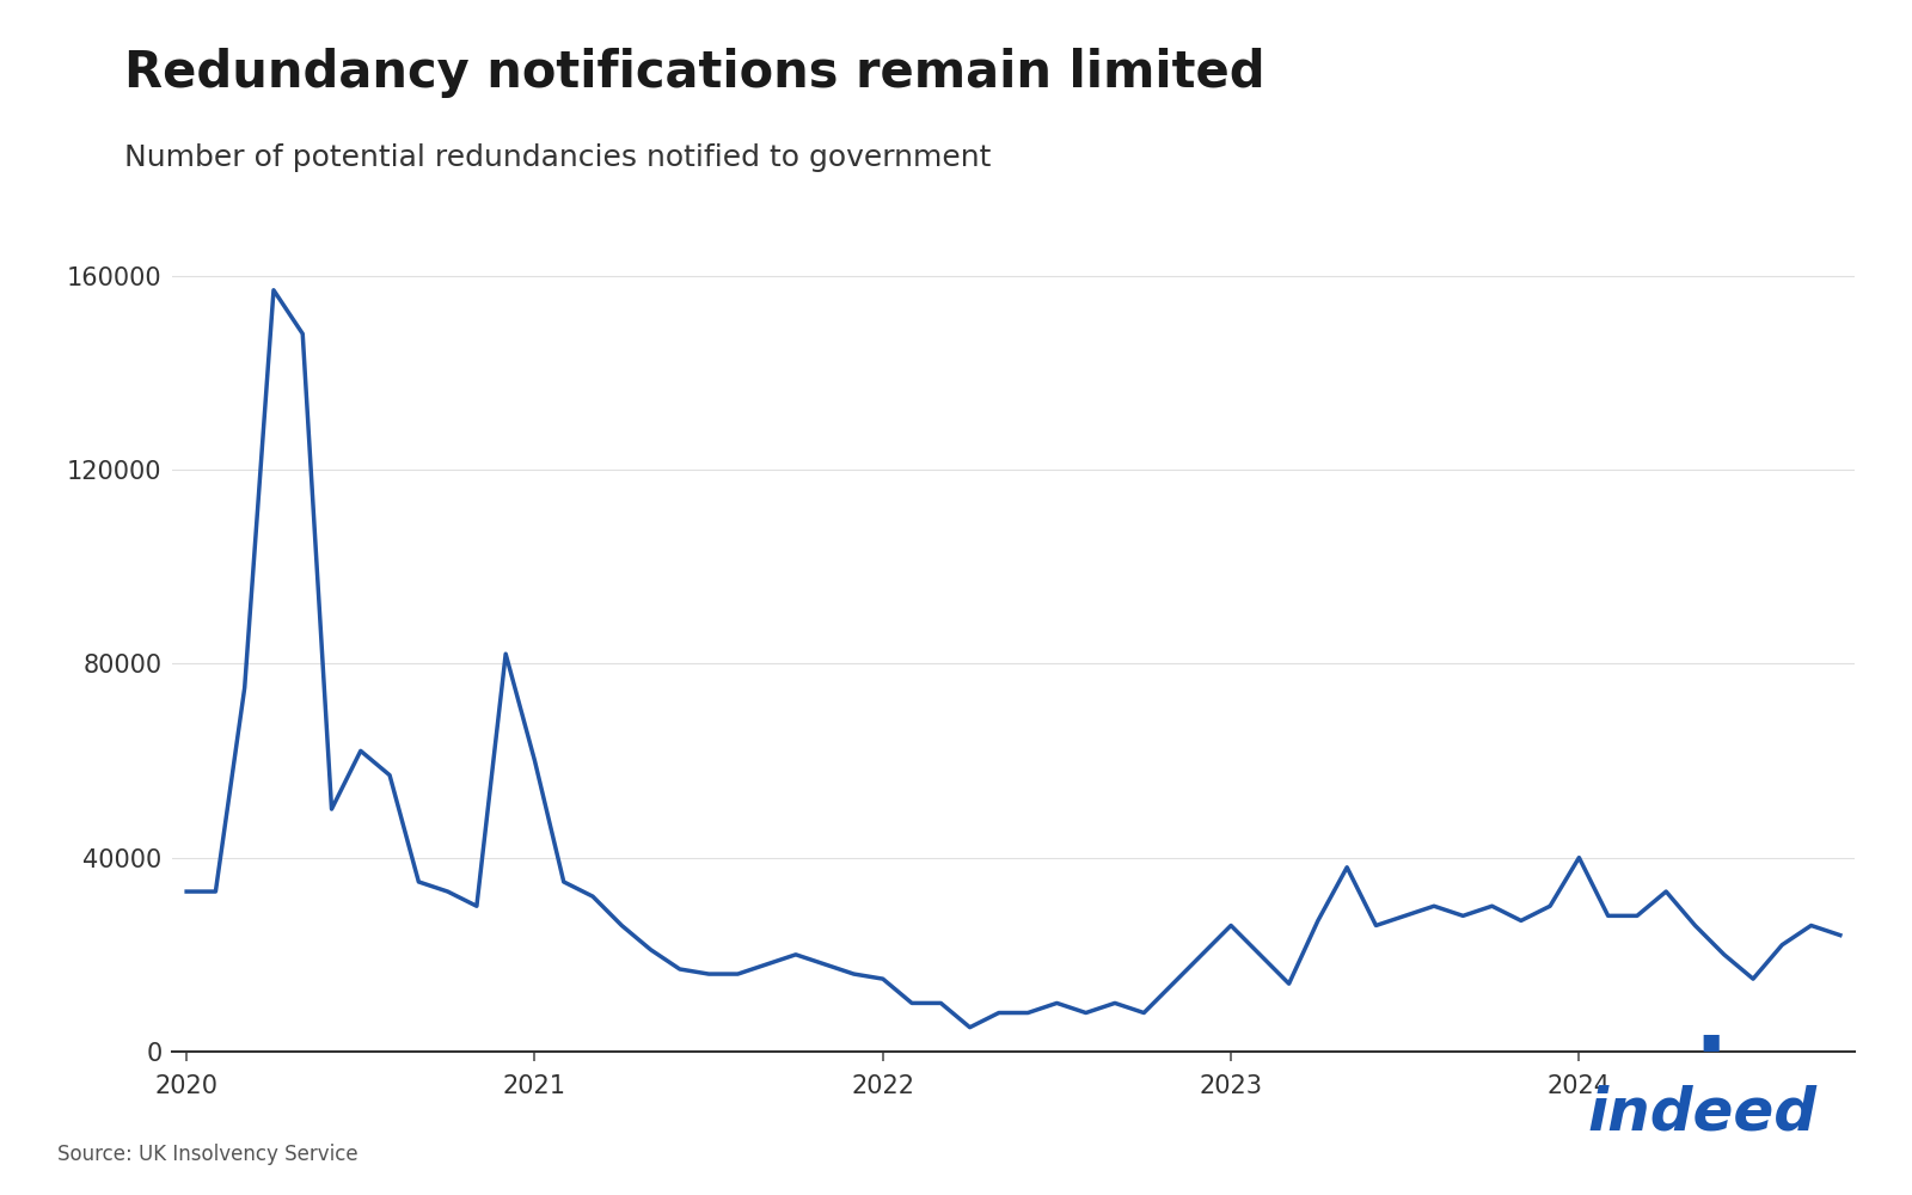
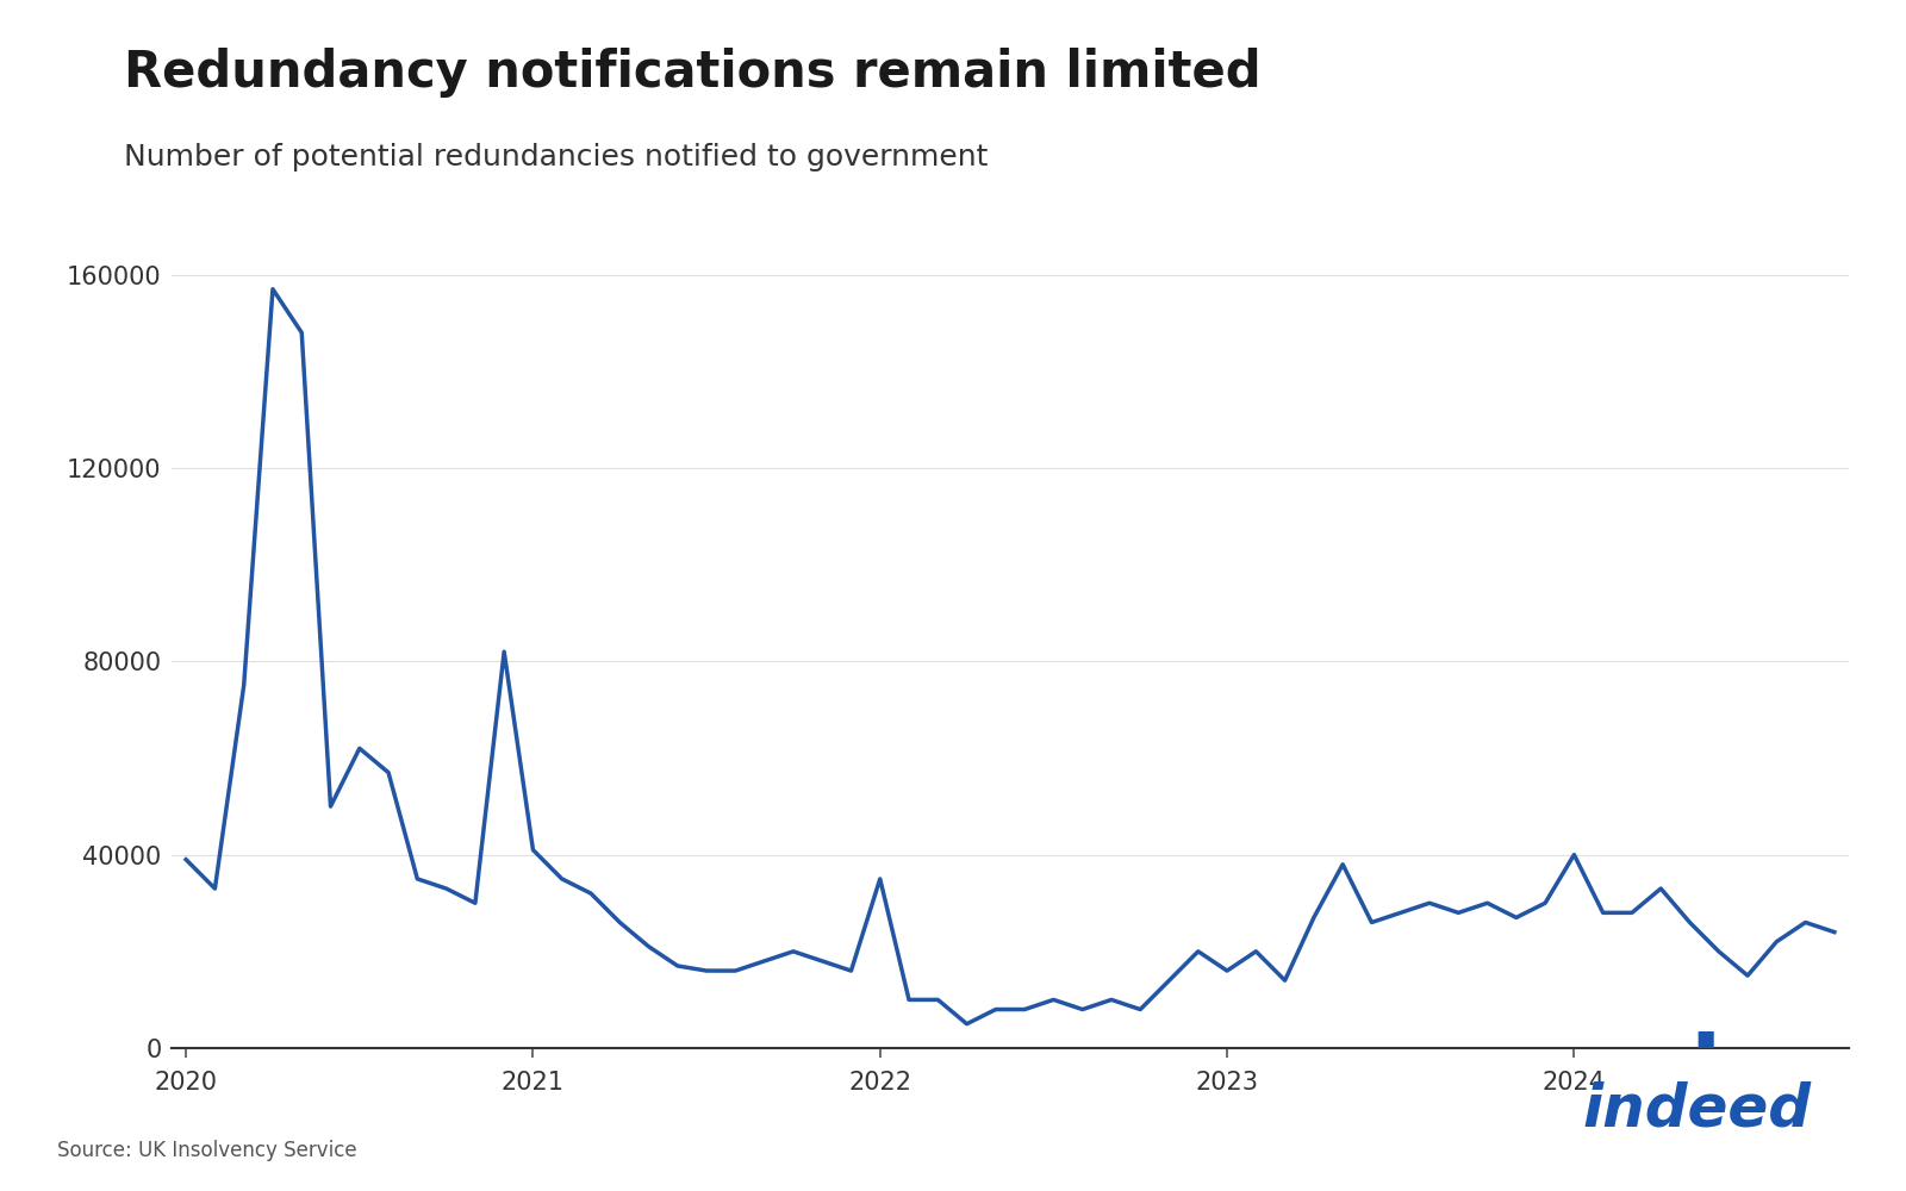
2020: 33000 -> 39000
2021: 60000 -> 41000
2022: 15000 -> 35000
2023: 26000 -> 16000
